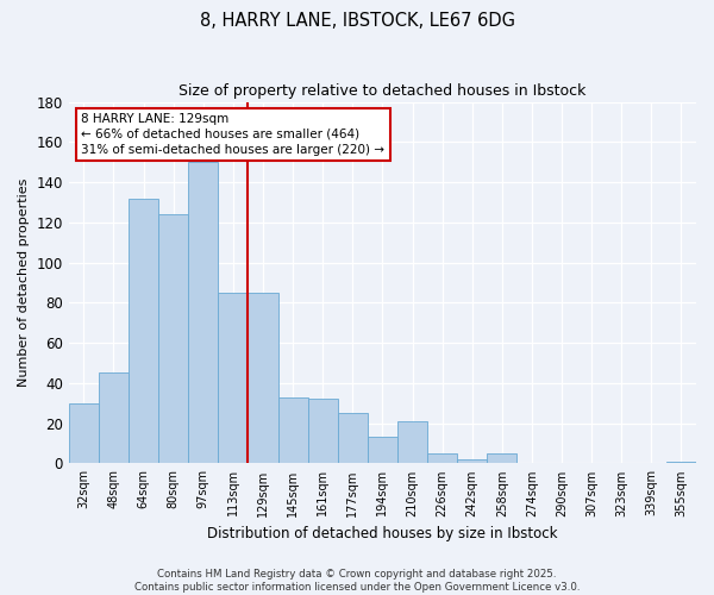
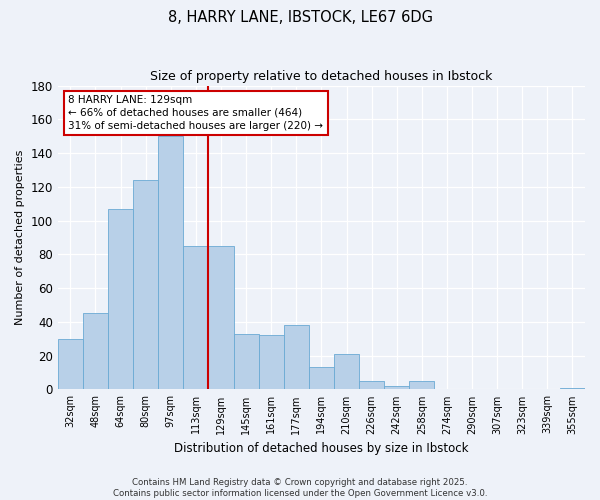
64sqm: 132 -> 107
177sqm: 25 -> 38
